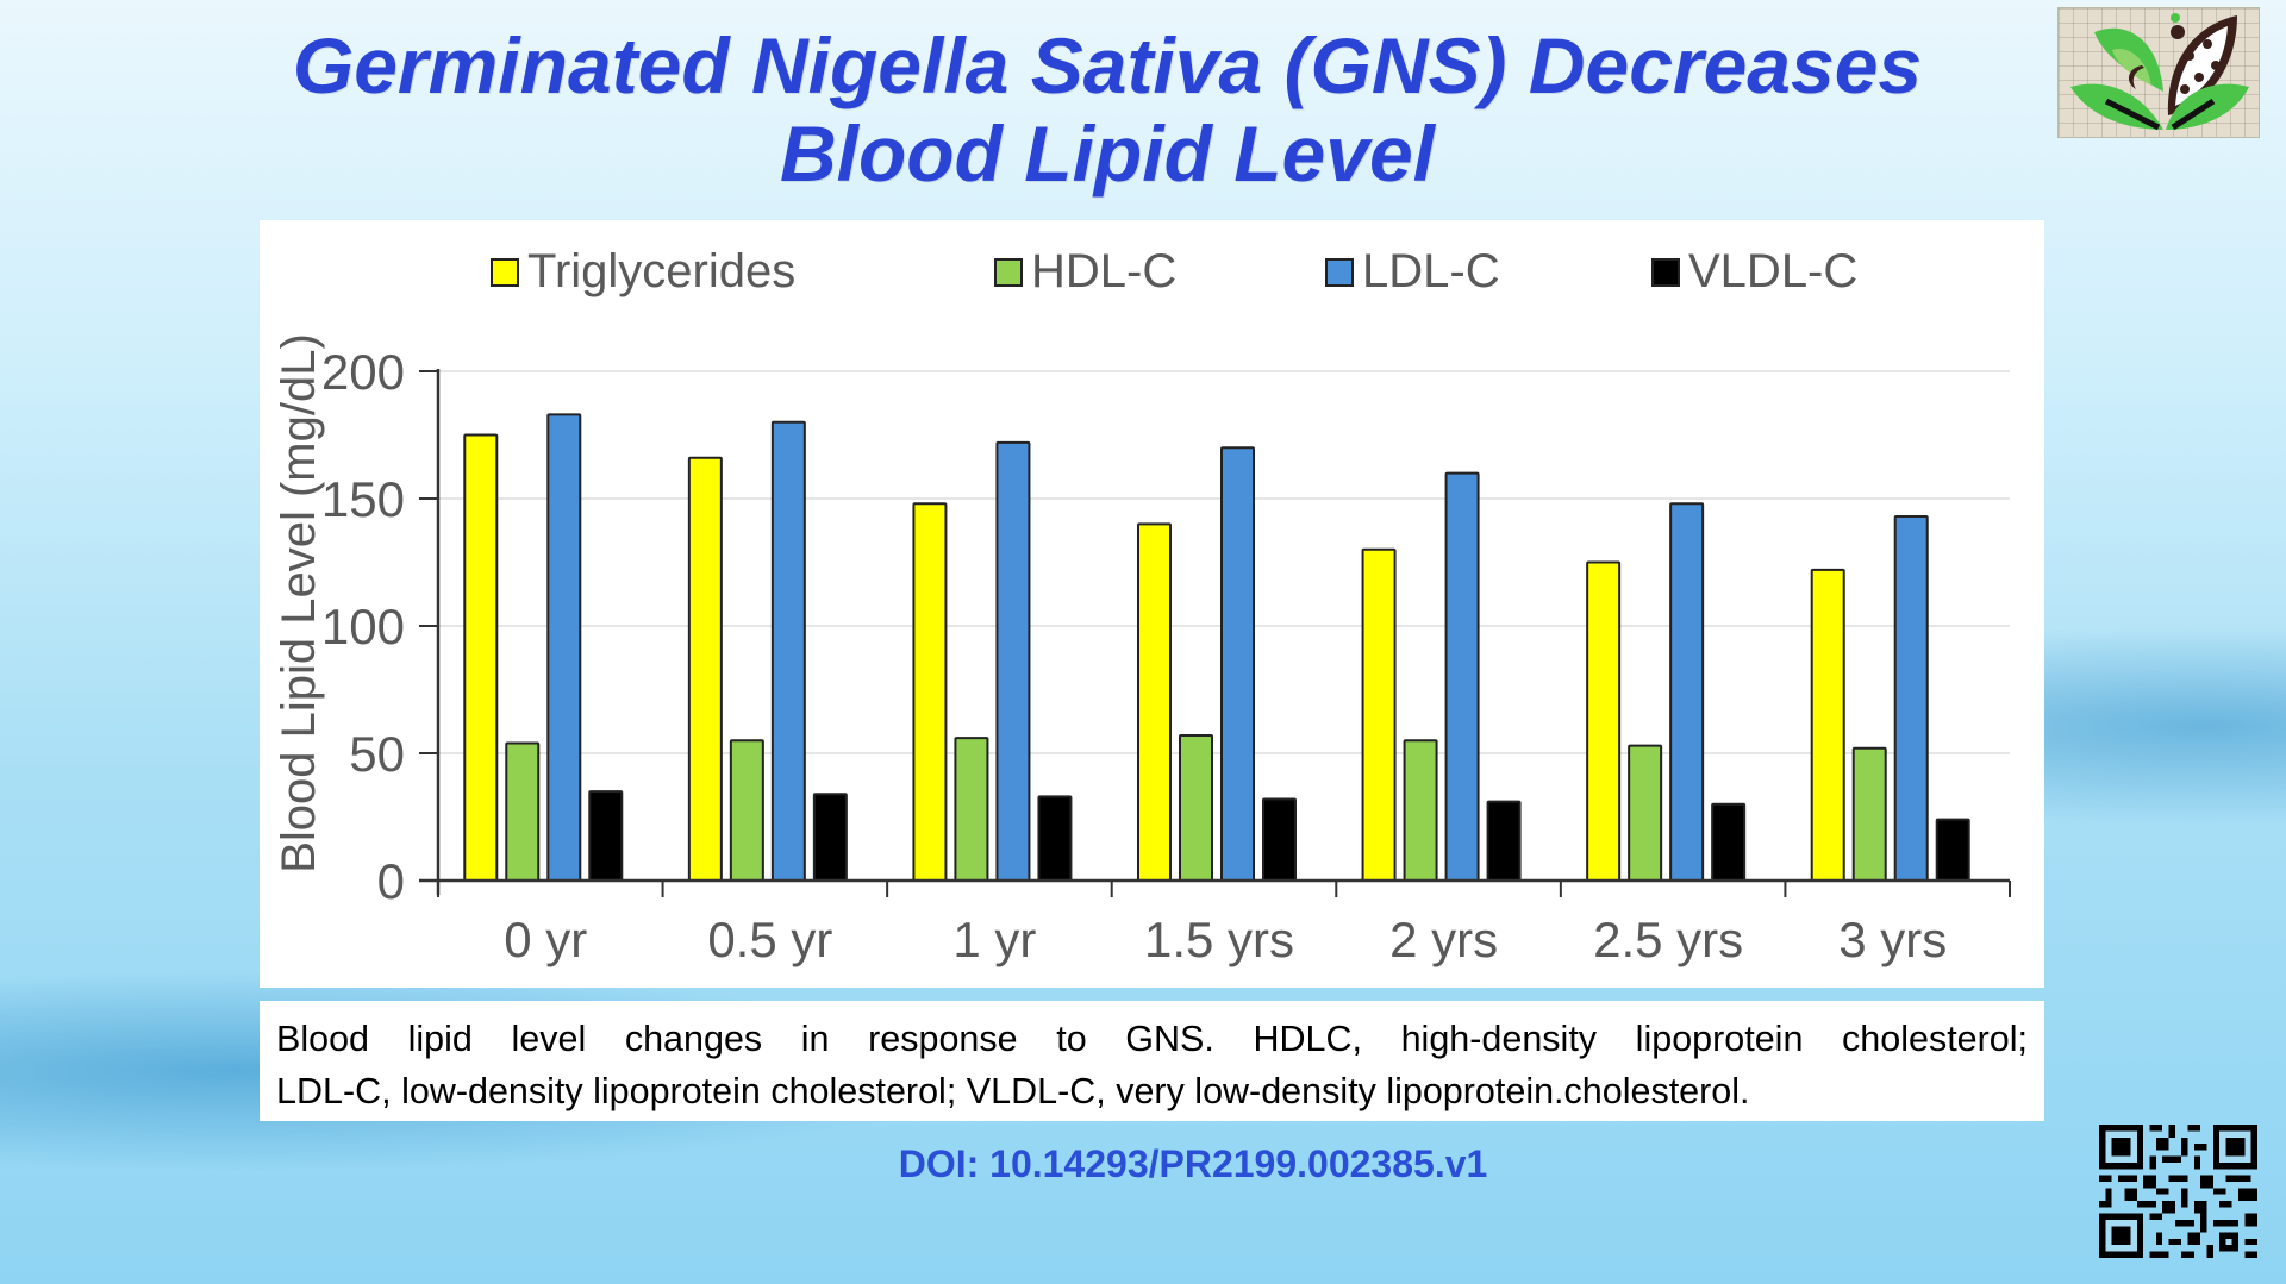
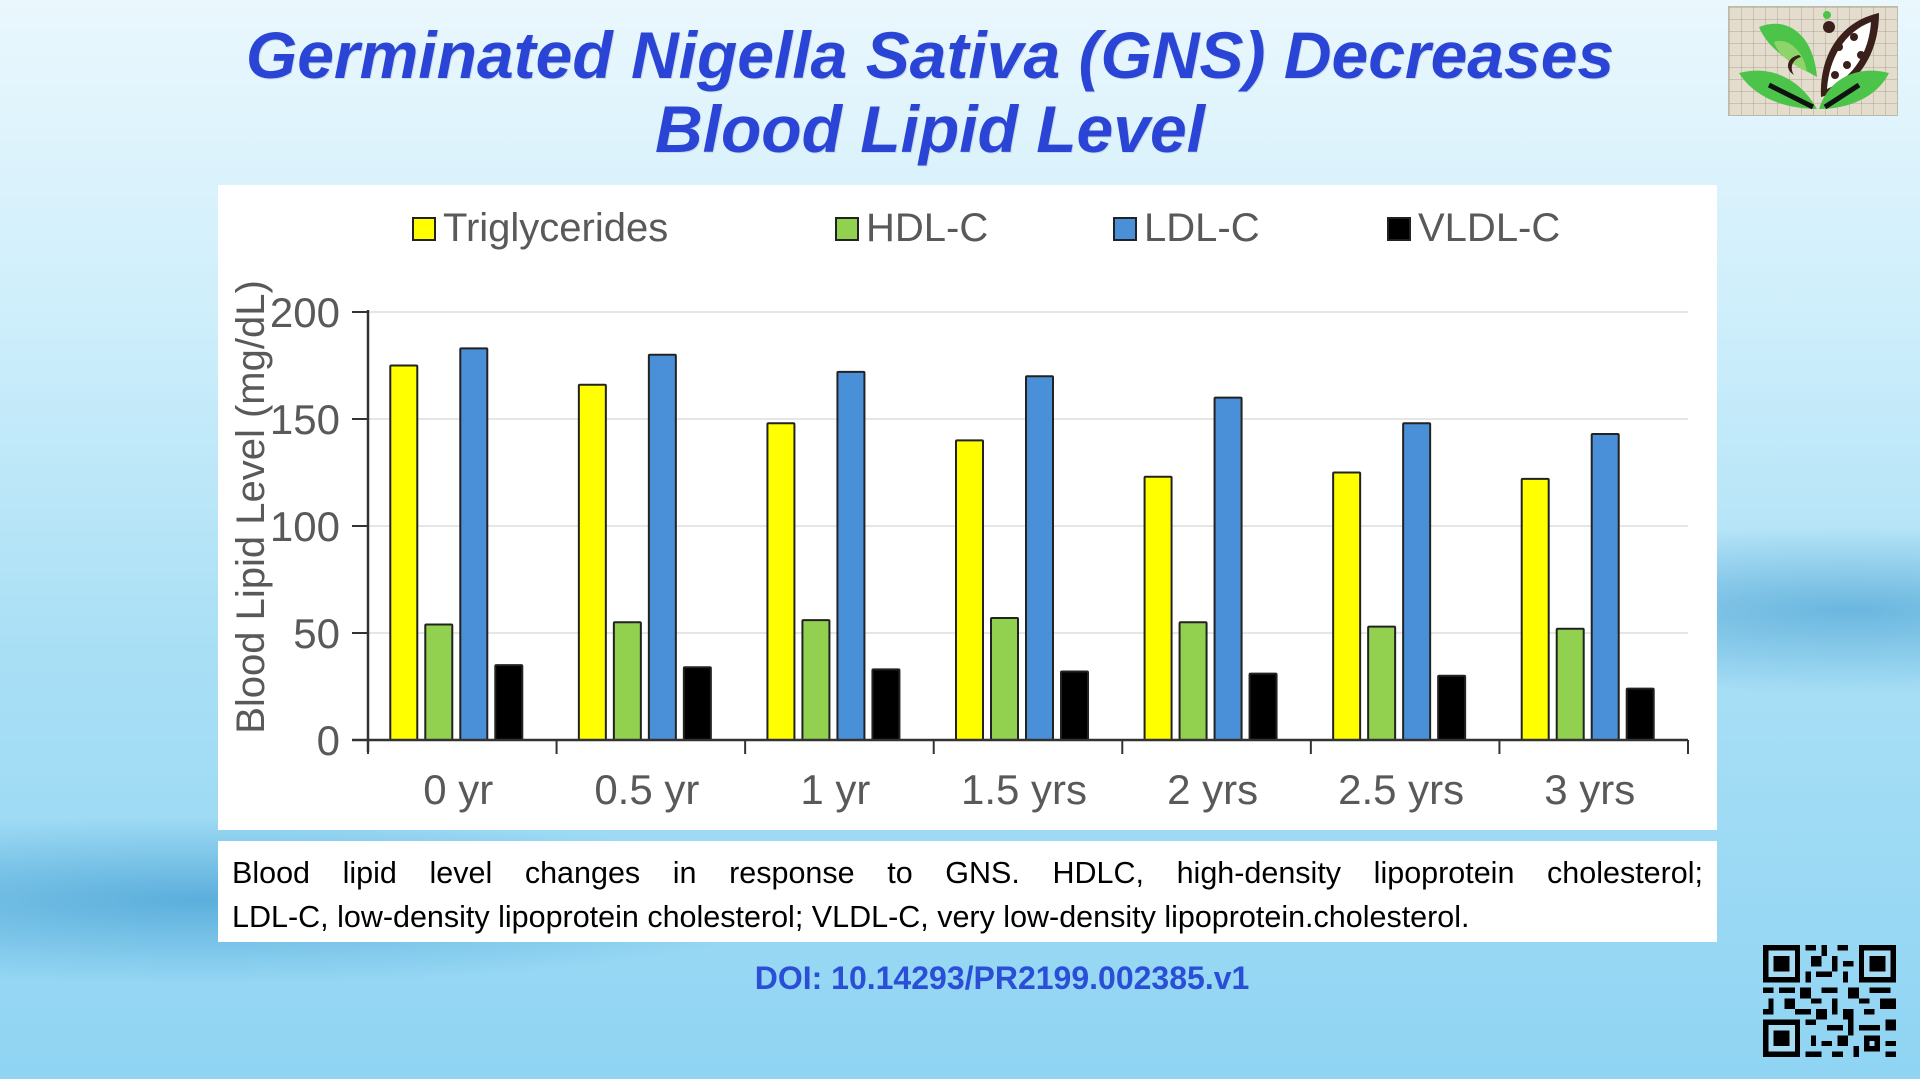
Triglycerides/2 yrs: 130 -> 123
